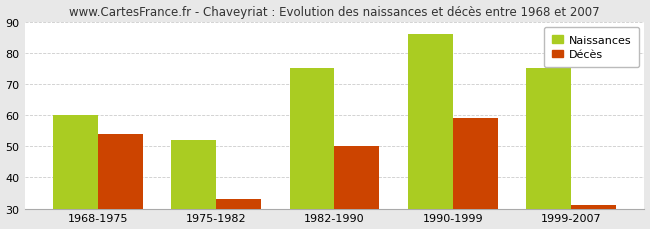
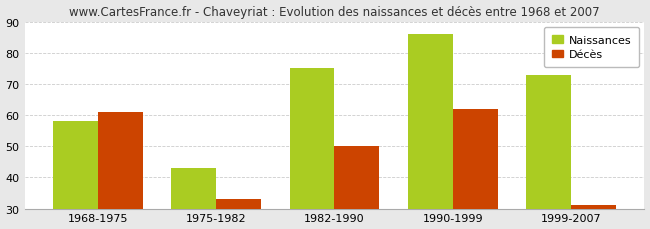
Naissances/1968-1975: 60 -> 58
Décès/1968-1975: 54 -> 61
Naissances/1975-1982: 52 -> 43
Décès/1990-1999: 59 -> 62
Naissances/1999-2007: 75 -> 73
